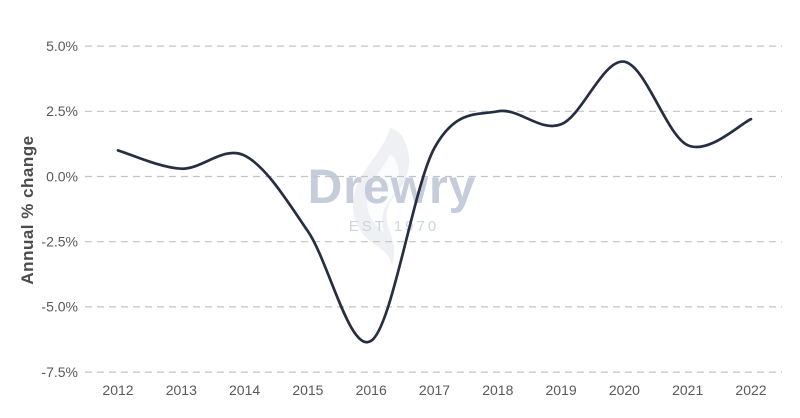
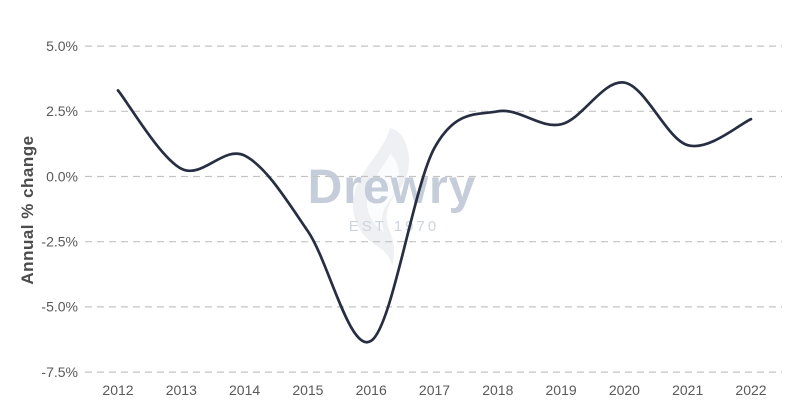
2012: 1.0% -> 3.3%
2020: 4.4% -> 3.6%
